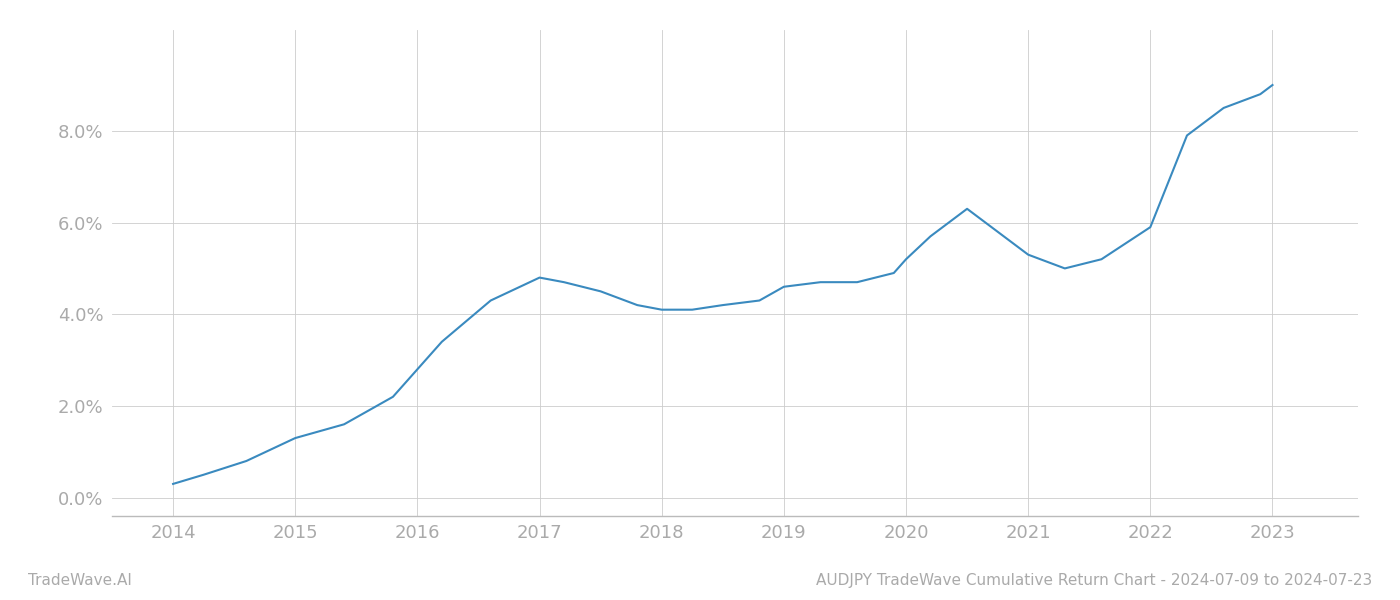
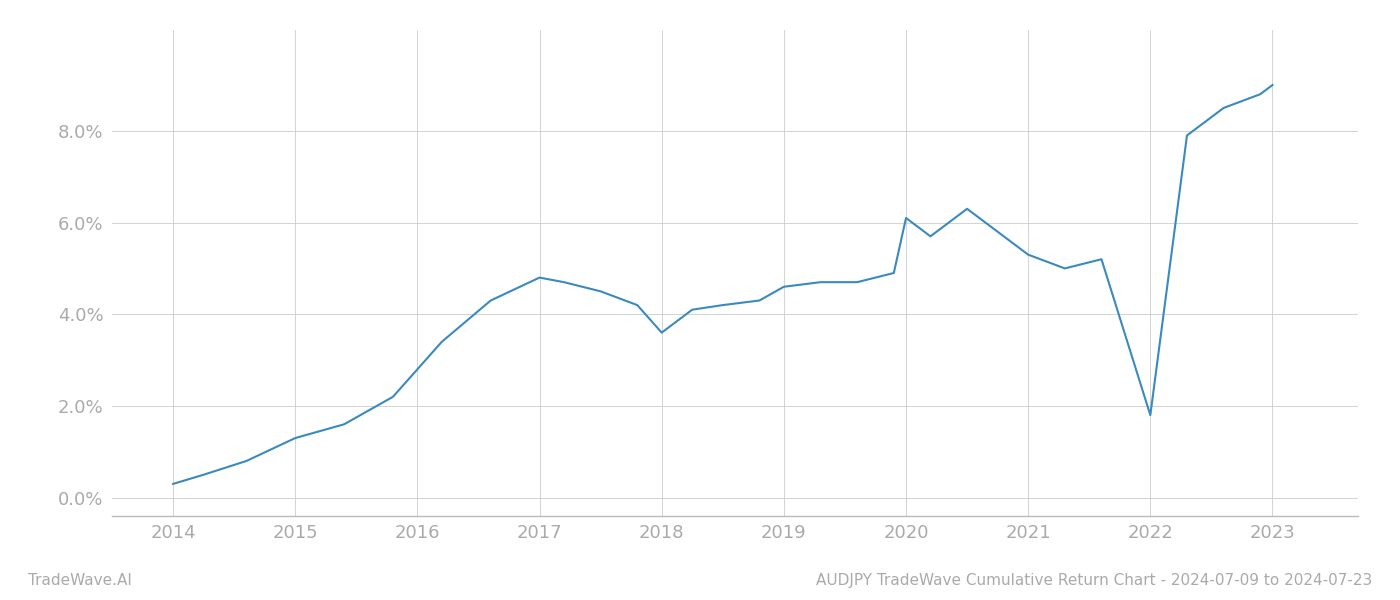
2018: 4.1% -> 3.6%
2020: 5.2% -> 6.1%
2022: 5.9% -> 1.8%
